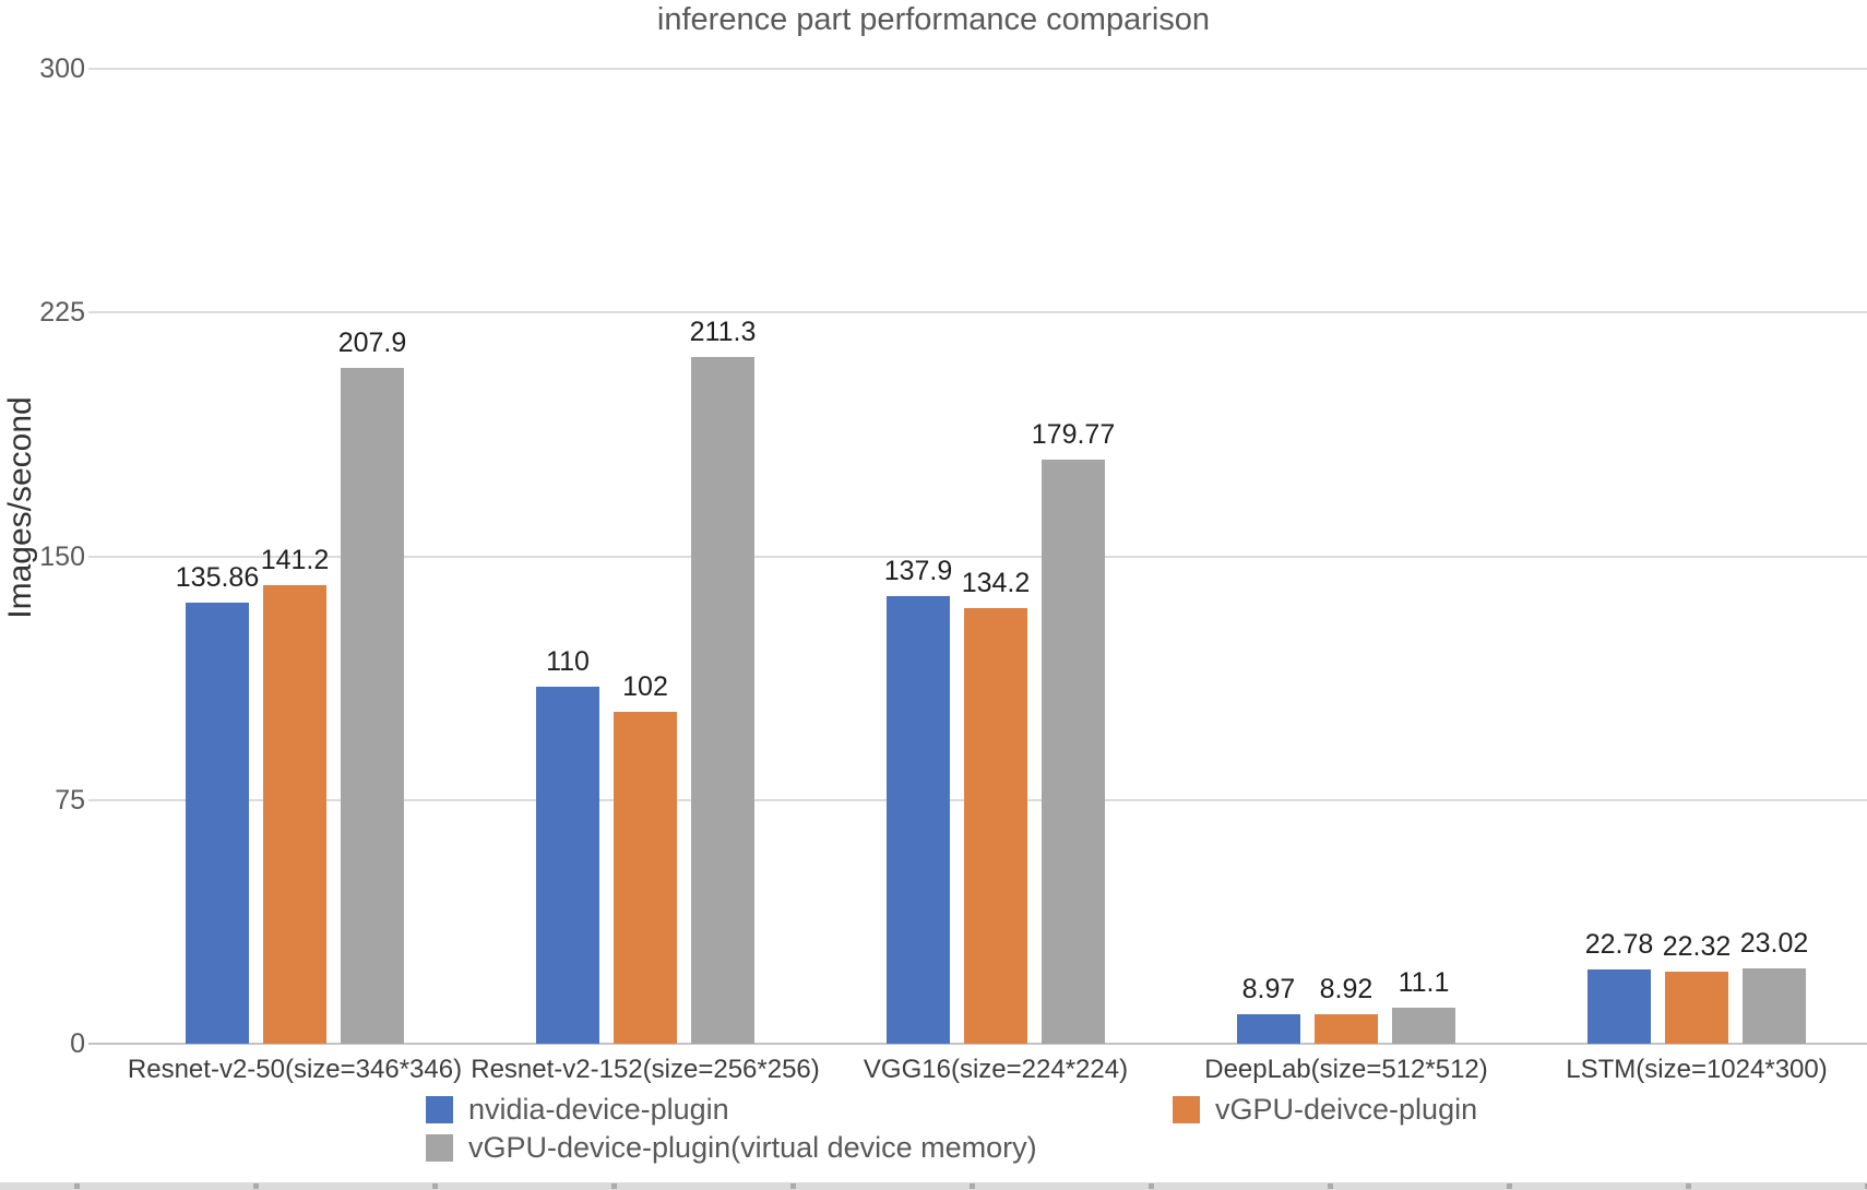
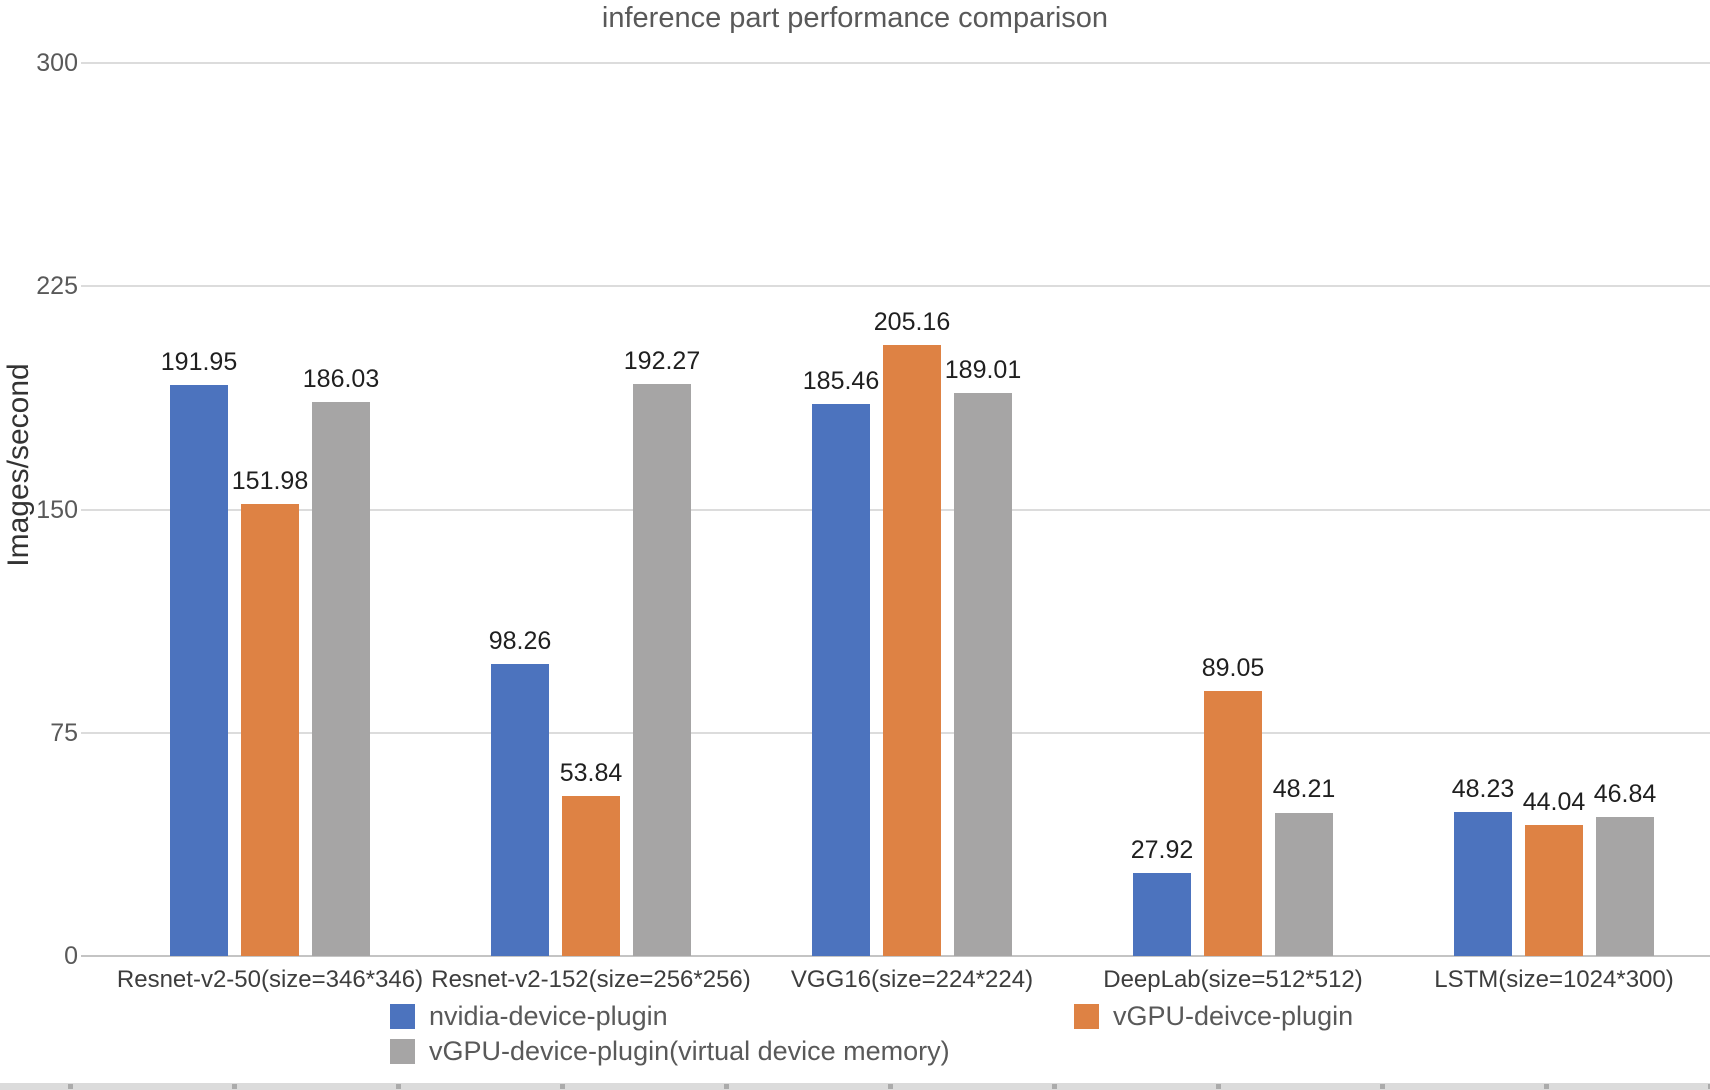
nvidia-device-plugin/Resnet-v2-50(size=346*346): 135.86 -> 191.95
vGPU-deivce-plugin/Resnet-v2-50(size=346*346): 141.2 -> 151.98
vGPU-device-plugin(virtual device memory)/Resnet-v2-50(size=346*346): 207.9 -> 186.03
nvidia-device-plugin/Resnet-v2-152(size=256*256): 110 -> 98.26
vGPU-deivce-plugin/Resnet-v2-152(size=256*256): 102 -> 53.84
vGPU-device-plugin(virtual device memory)/Resnet-v2-152(size=256*256): 211.3 -> 192.27
nvidia-device-plugin/VGG16(size=224*224): 137.9 -> 185.46
vGPU-deivce-plugin/VGG16(size=224*224): 134.2 -> 205.16
vGPU-device-plugin(virtual device memory)/VGG16(size=224*224): 179.77 -> 189.01
nvidia-device-plugin/DeepLab(size=512*512): 8.97 -> 27.92
vGPU-deivce-plugin/DeepLab(size=512*512): 8.92 -> 89.05
vGPU-device-plugin(virtual device memory)/DeepLab(size=512*512): 11.1 -> 48.21
nvidia-device-plugin/LSTM(size=1024*300): 22.78 -> 48.23
vGPU-deivce-plugin/LSTM(size=1024*300): 22.32 -> 44.04
vGPU-device-plugin(virtual device memory)/LSTM(size=1024*300): 23.02 -> 46.84
